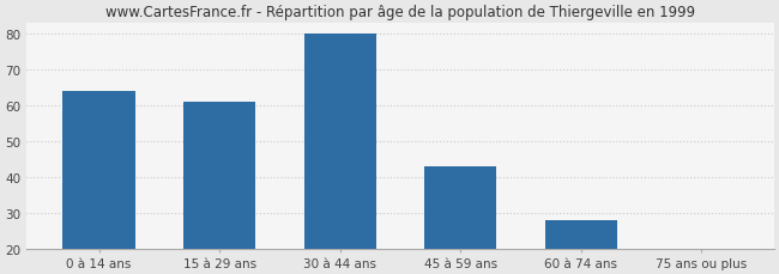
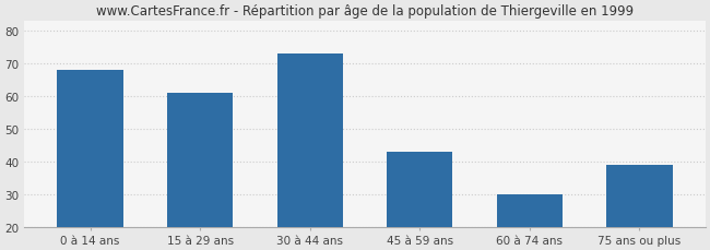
0 à 14 ans: 64 -> 68
30 à 44 ans: 80 -> 73
60 à 74 ans: 28 -> 30
75 ans ou plus: 20 -> 39
